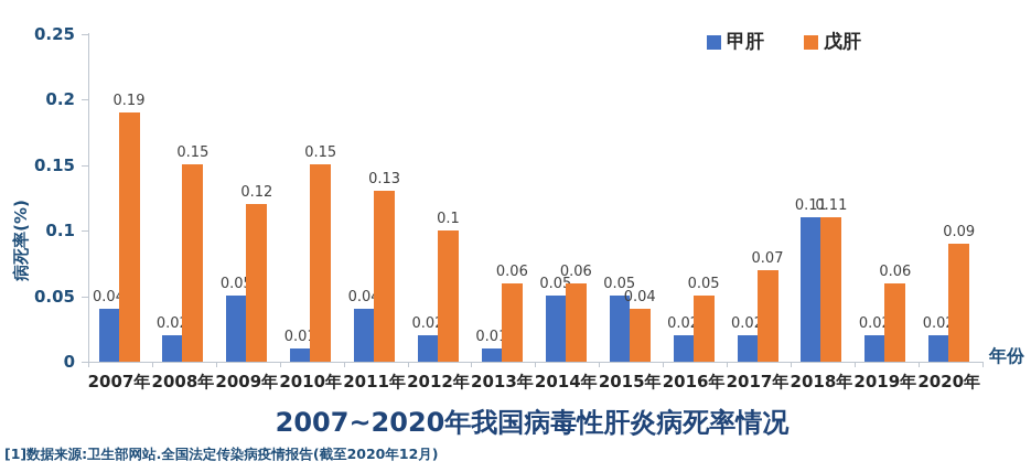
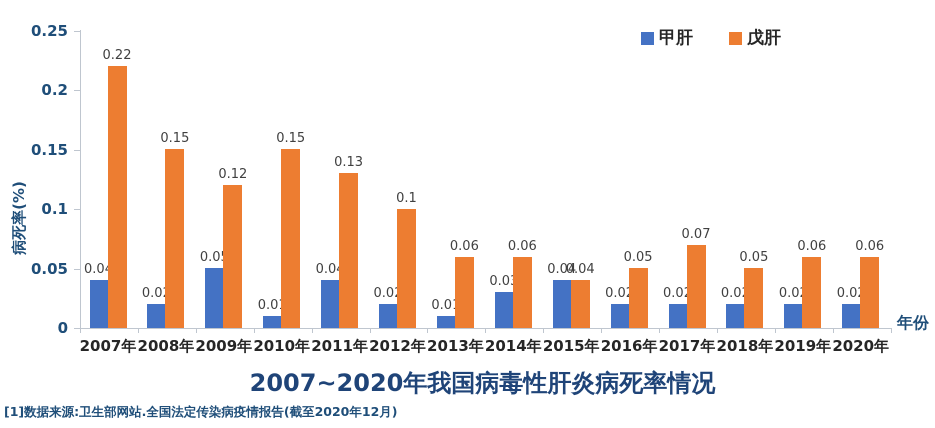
戊肝/2007年: 0.19 -> 0.22
甲肝/2014年: 0.05 -> 0.03
甲肝/2015年: 0.05 -> 0.04
甲肝/2018年: 0.11 -> 0.02
戊肝/2018年: 0.11 -> 0.05
戊肝/2020年: 0.09 -> 0.06
